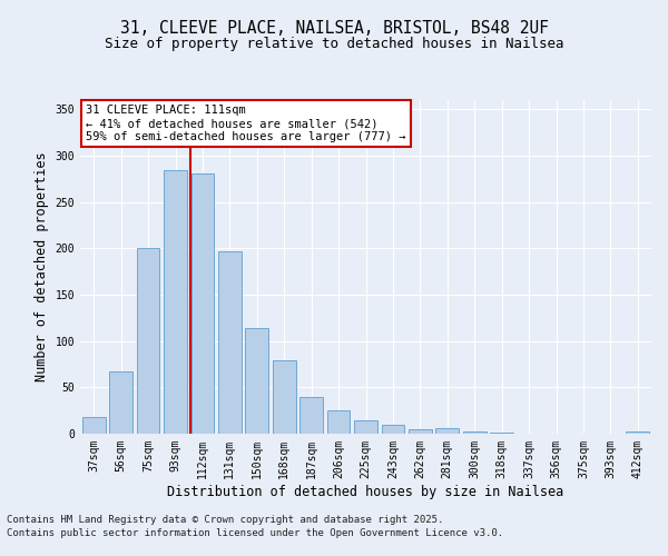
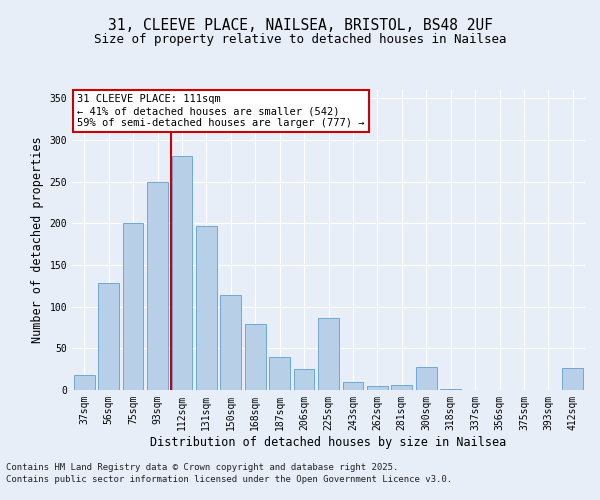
56sqm: 67 -> 128
93sqm: 284 -> 250
225sqm: 15 -> 86
300sqm: 3 -> 28
412sqm: 2 -> 26
